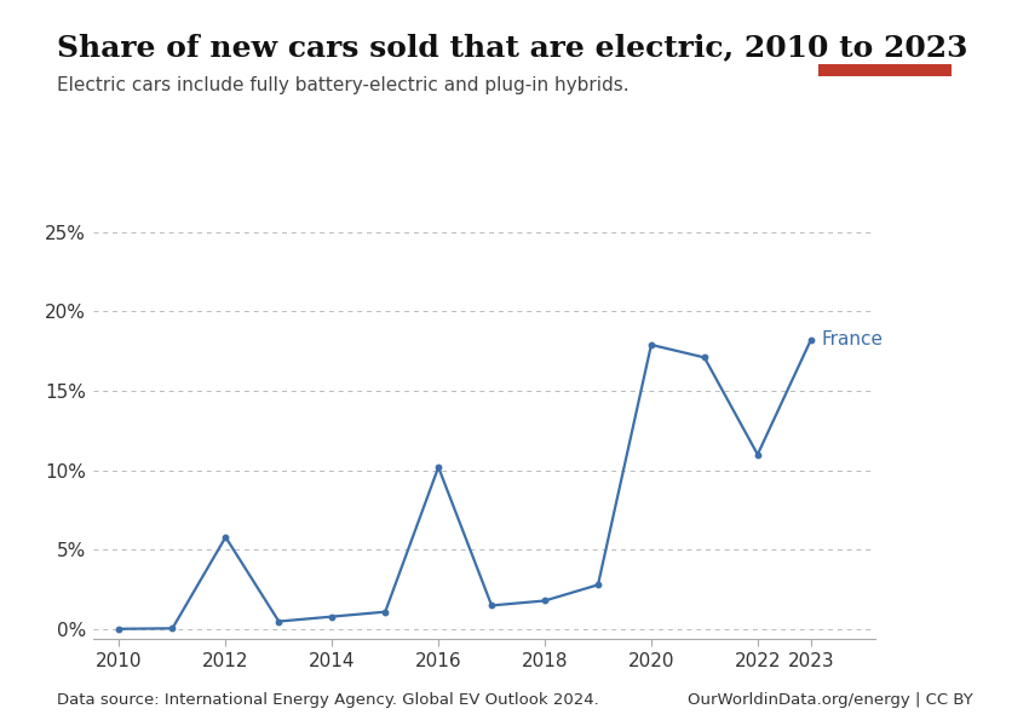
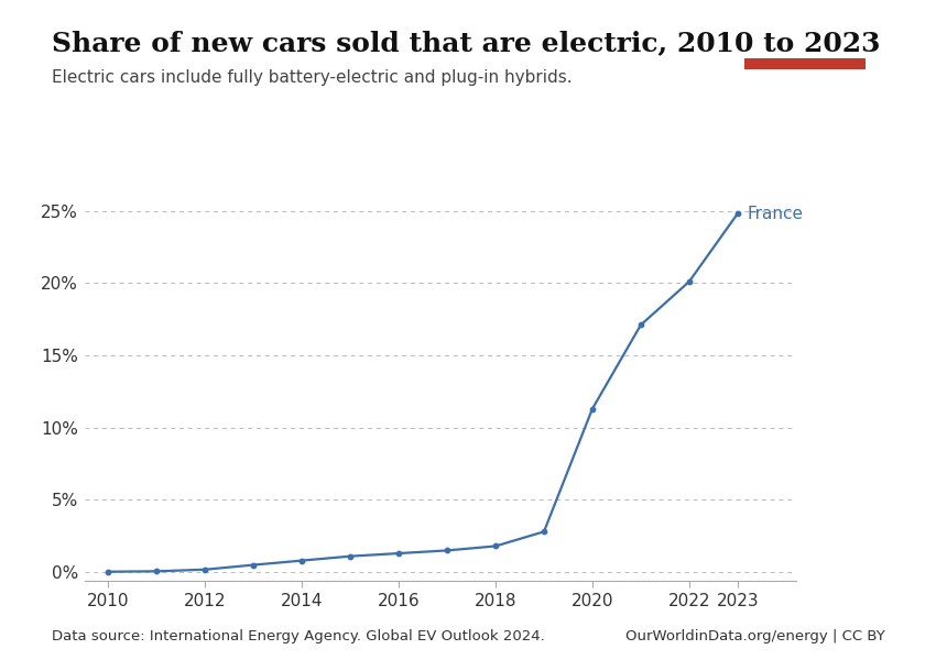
2012: 5.8% -> 0.2%
2016: 10.2% -> 1.3%
2020: 17.9% -> 11.3%
2022: 11.0% -> 20.1%
2023: 18.2% -> 24.8%
